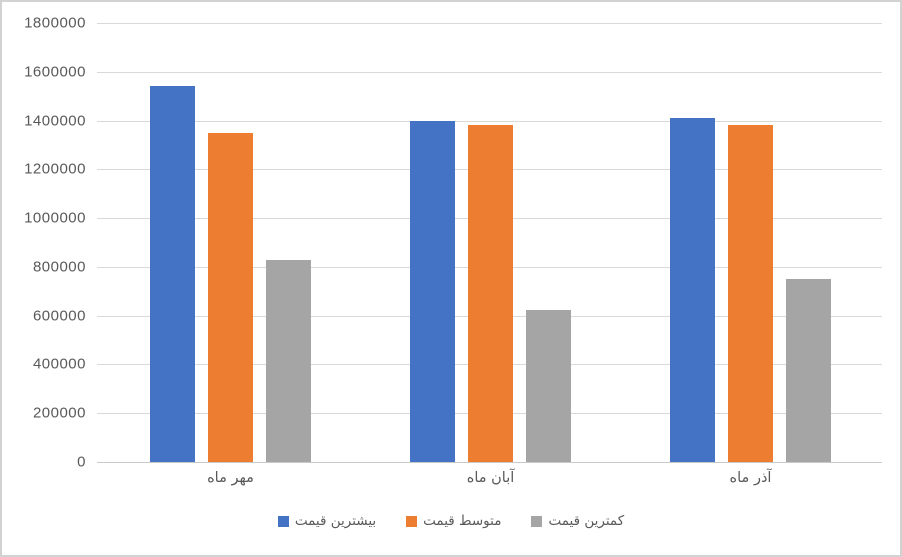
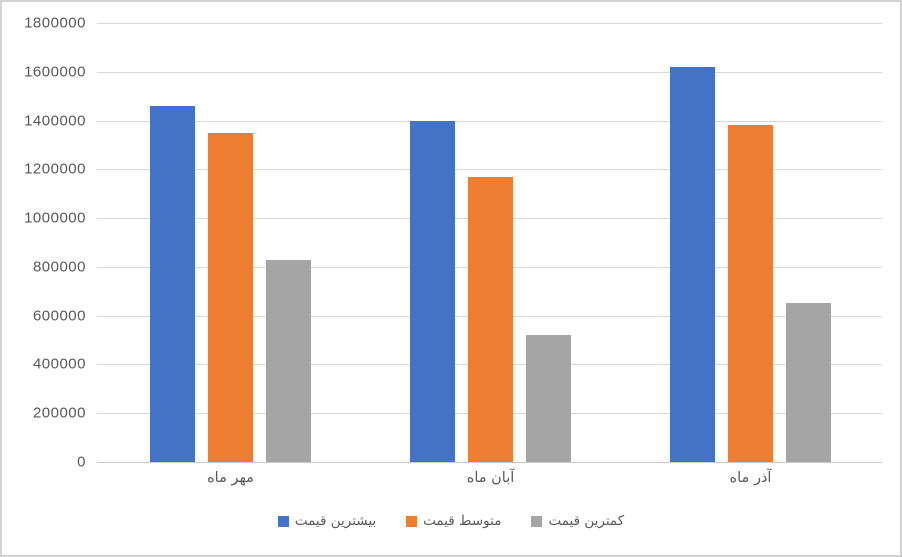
بیشترین قیمت/مهر ماه: 1540000 -> 1460000
متوسط قیمت/آبان ماه: 1380000 -> 1170000
کمترین قیمت/آبان ماه: 620000 -> 520000
بیشترین قیمت/آذر ماه: 1410000 -> 1620000
کمترین قیمت/آذر ماه: 750000 -> 650000
